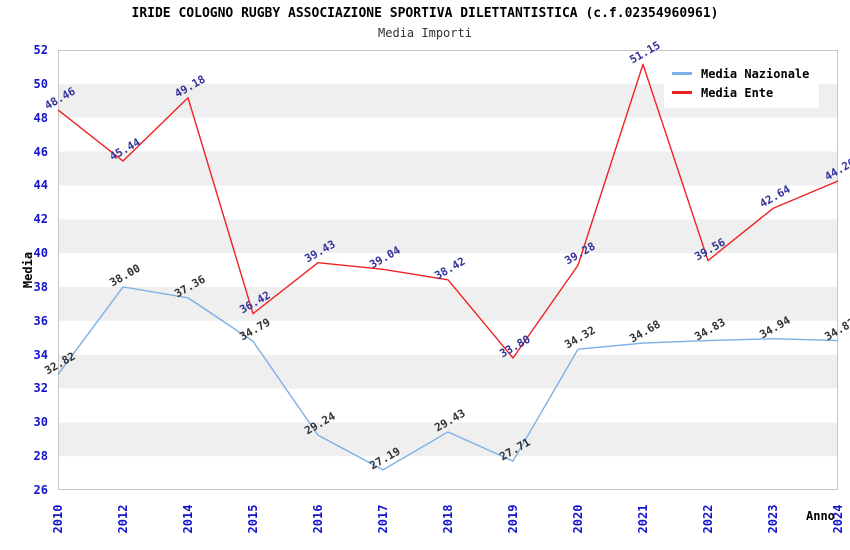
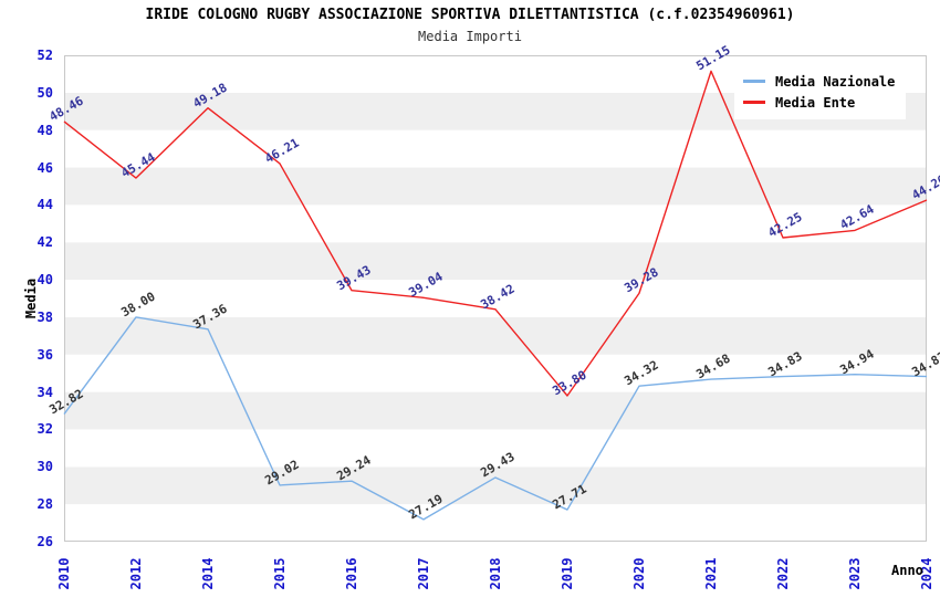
Media Nazionale/2015: 34.79 -> 29.02
Media Ente/2015: 36.42 -> 46.21
Media Ente/2022: 39.56 -> 42.25
